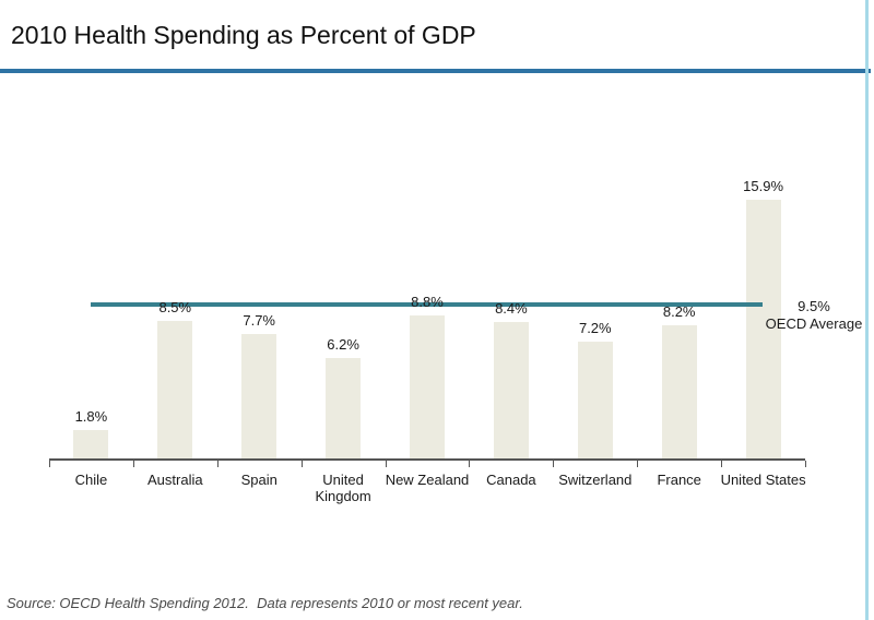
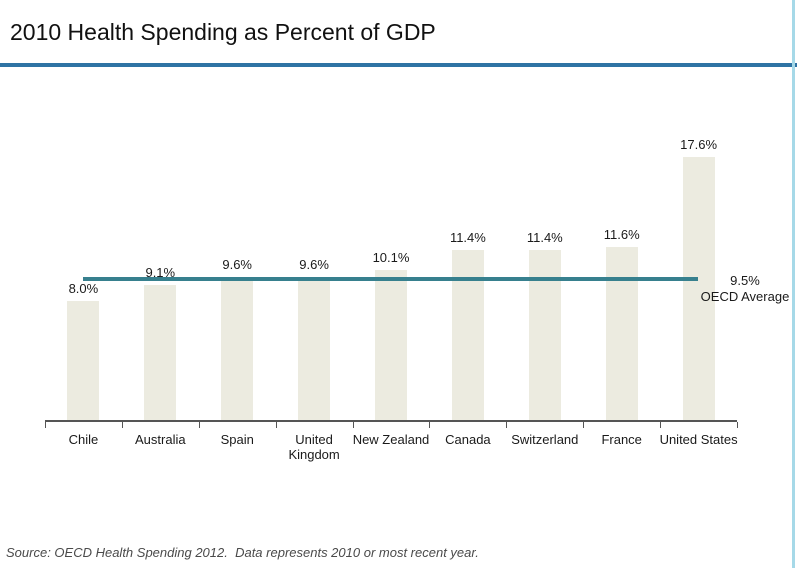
Chile: 1.8% -> 8.0%
Australia: 8.5% -> 9.1%
Spain: 7.7% -> 9.6%
United Kingdom: 6.2% -> 9.6%
New Zealand: 8.8% -> 10.1%
Canada: 8.4% -> 11.4%
Switzerland: 7.2% -> 11.4%
France: 8.2% -> 11.6%
United States: 15.9% -> 17.6%
